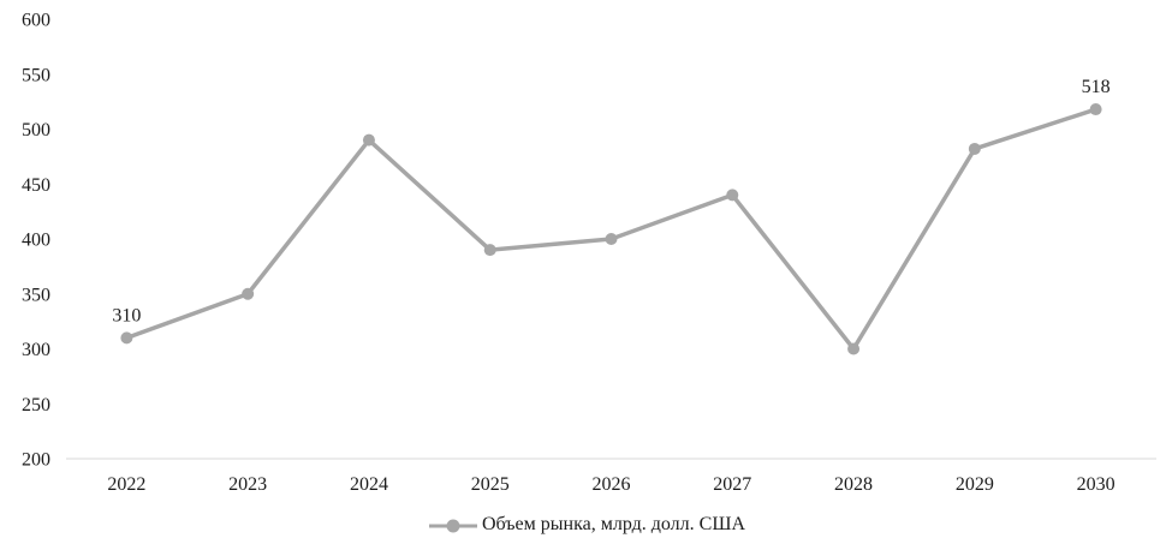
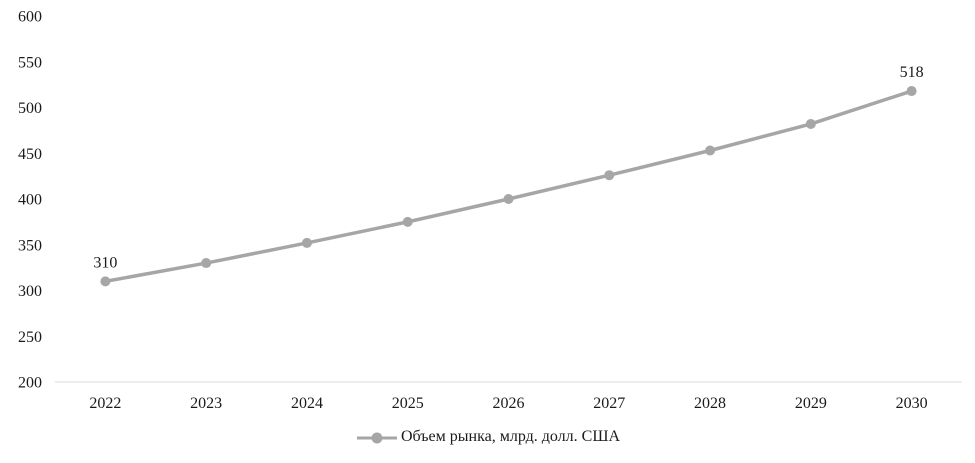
2023: 350 -> 330
2024: 490 -> 350
2025: 390 -> 380
2027: 440 -> 430
2028: 300 -> 450
